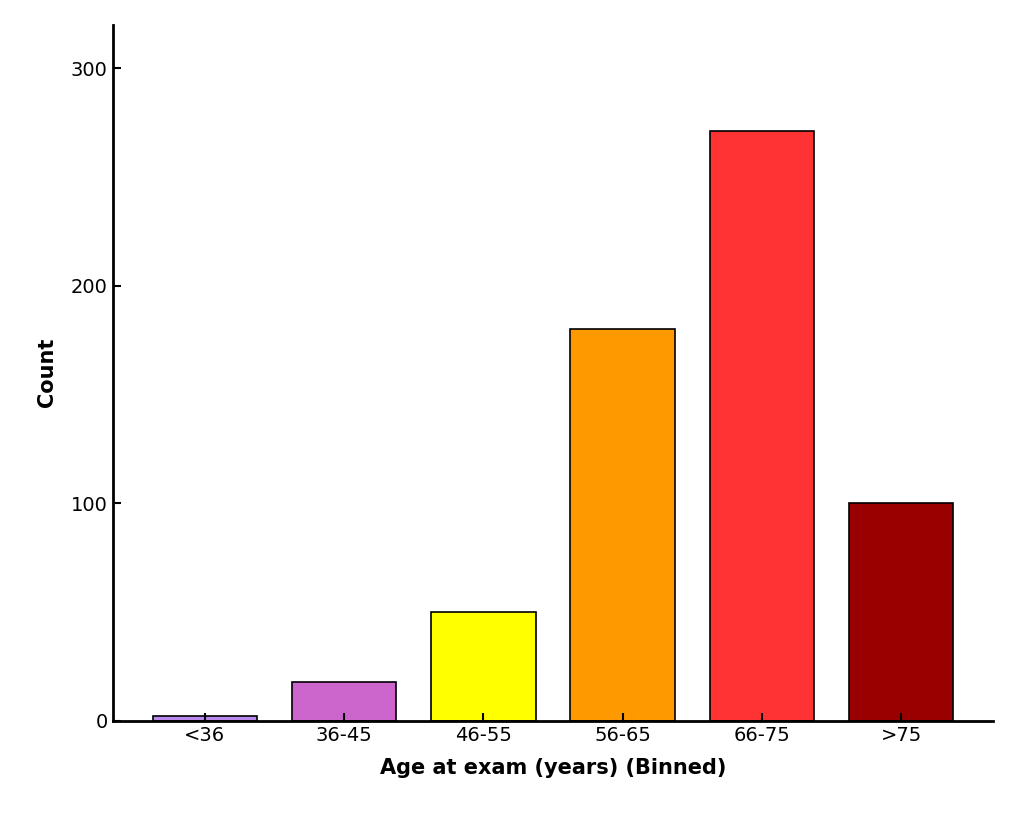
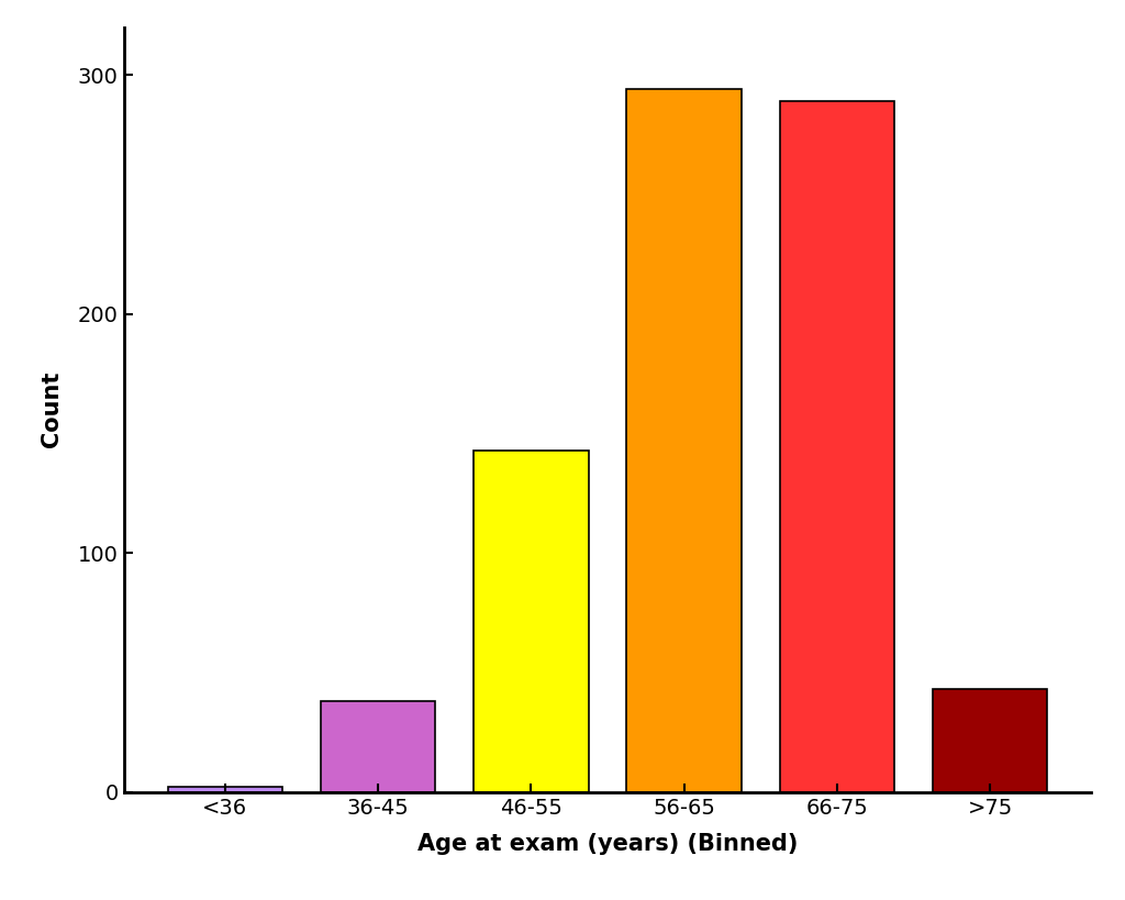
36-45: 18 -> 38
46-55: 50 -> 143
56-65: 180 -> 294
66-75: 271 -> 289
>75: 100 -> 43
